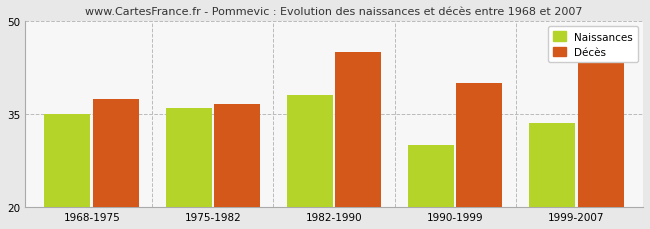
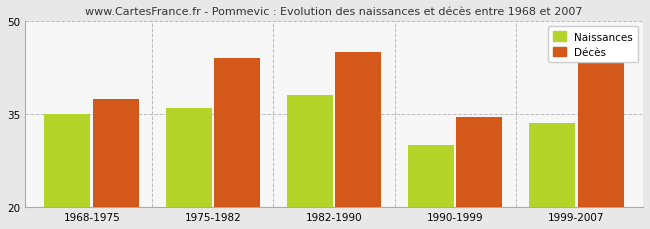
Décès/1975-1982: 36.6 -> 44.0
Décès/1990-1999: 40.0 -> 34.5
